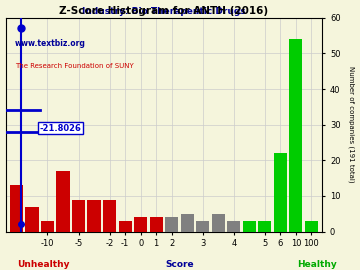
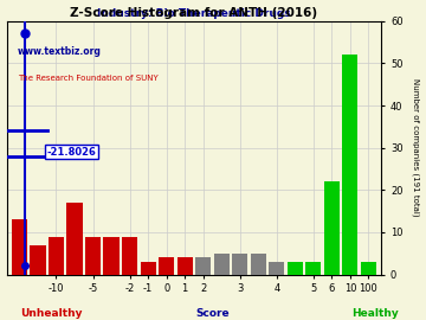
-10: 3 -> 9
3: 3 -> 5
10: 54 -> 52
